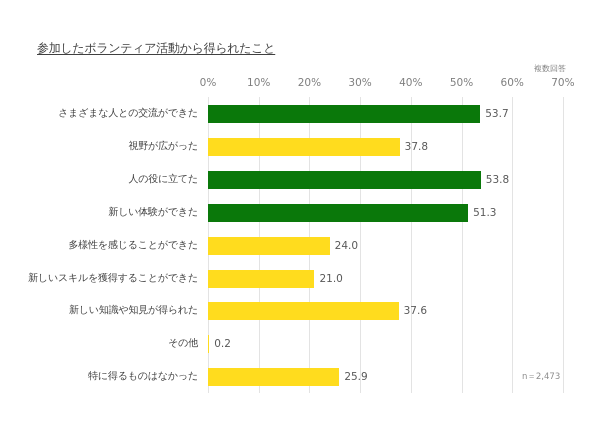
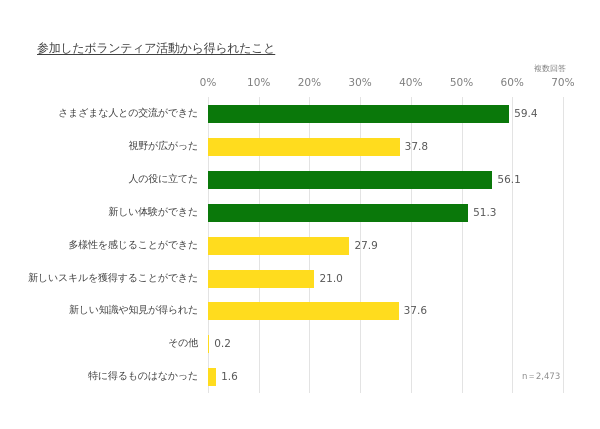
さまざまな人との交流ができた: 53.7 -> 59.4
人の役に立てた: 53.8 -> 56.1
多様性を感じることができた: 24.0 -> 27.9
特に得るものはなかった: 25.9 -> 1.6
